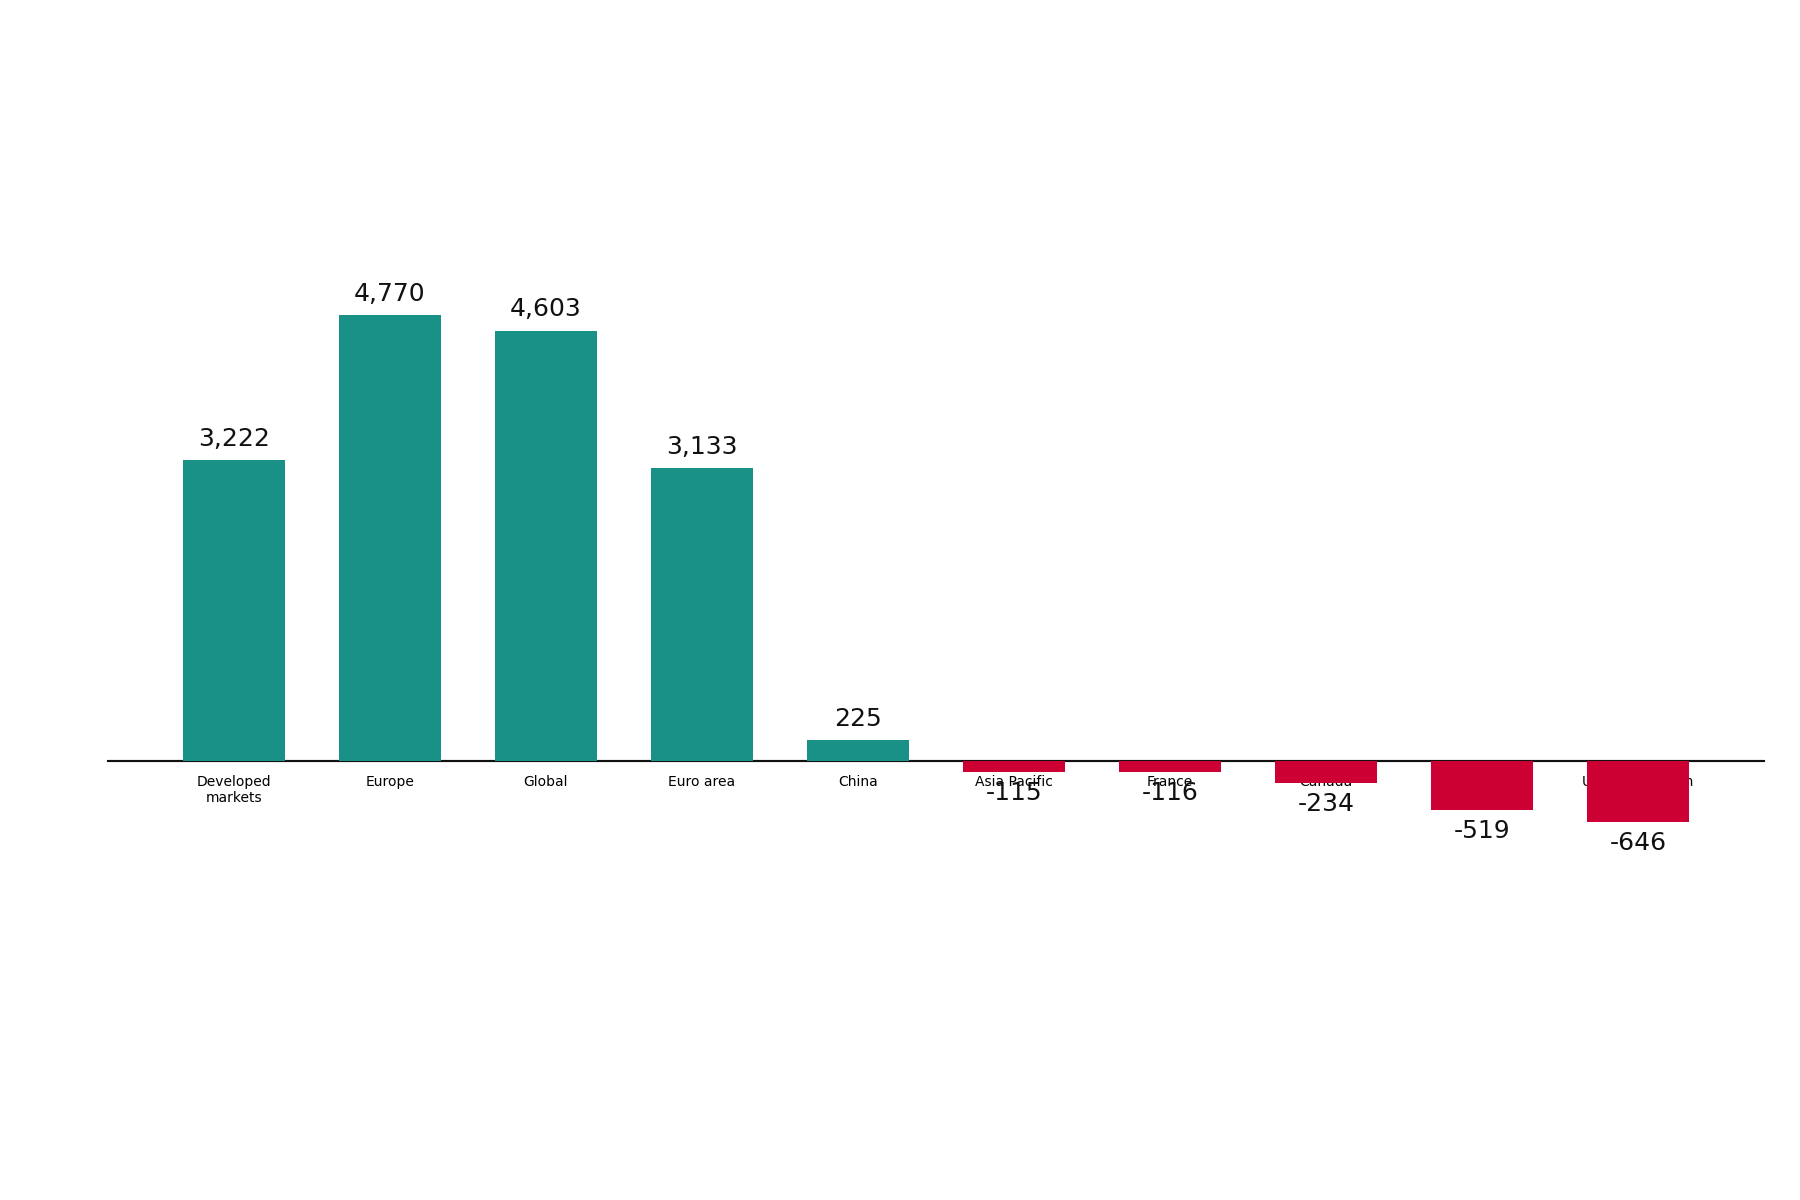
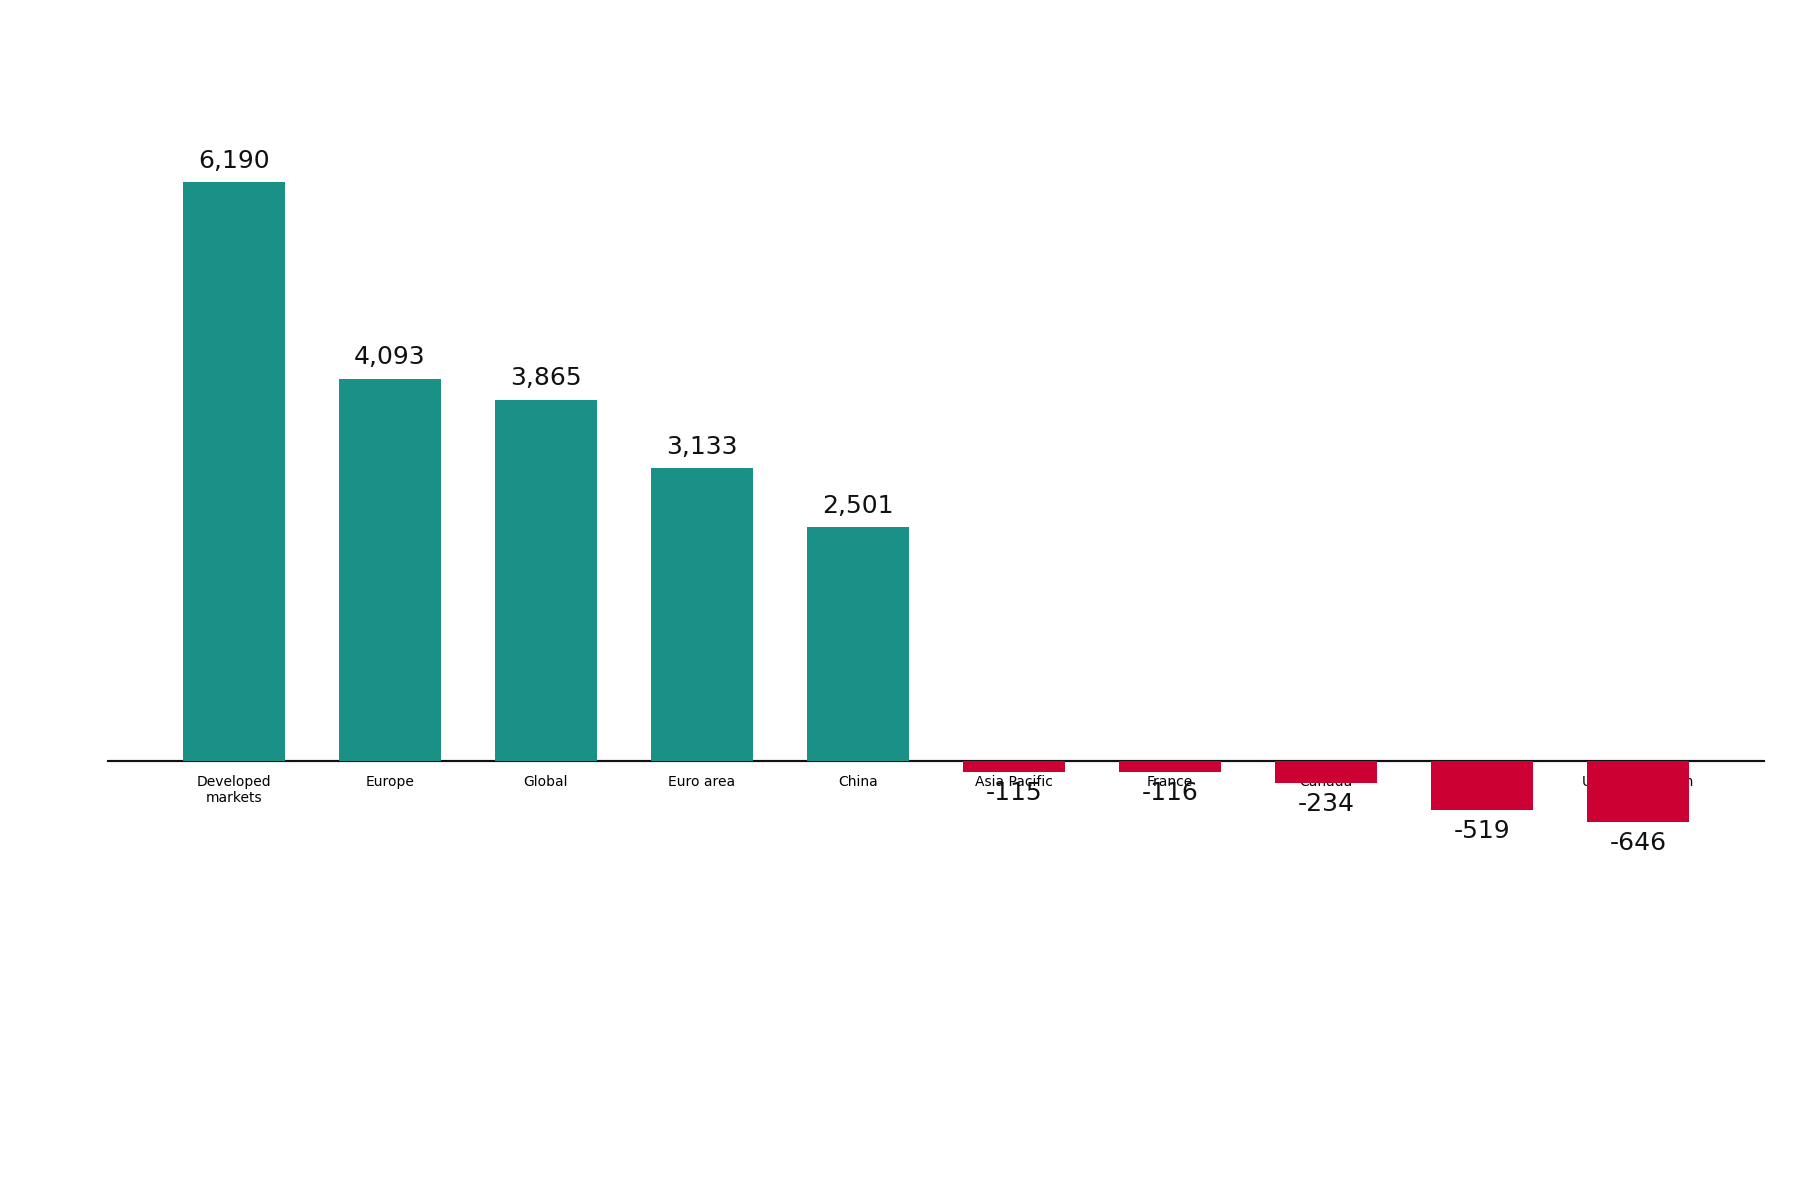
Developed markets: 3,222 -> 6,190
Europe: 4,770 -> 4,093
Global: 4,603 -> 3,865
China: 225 -> 2,501
